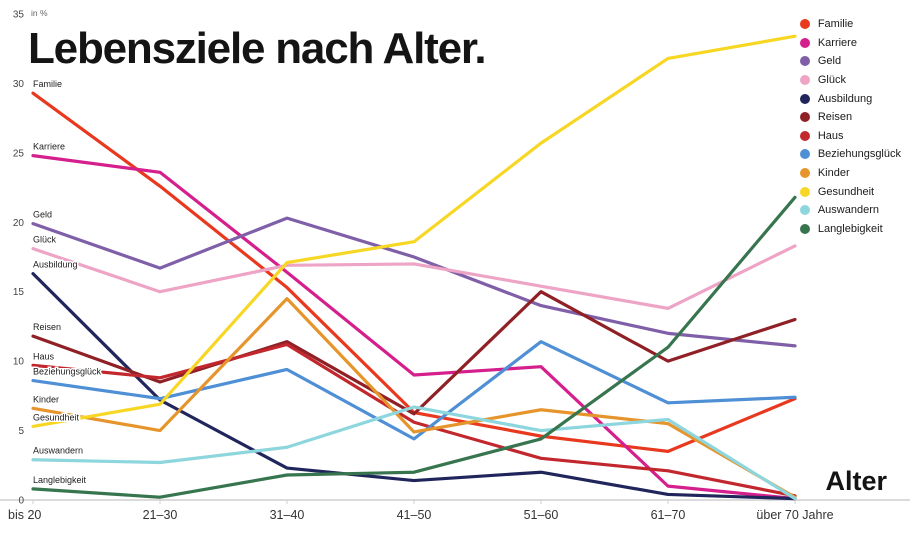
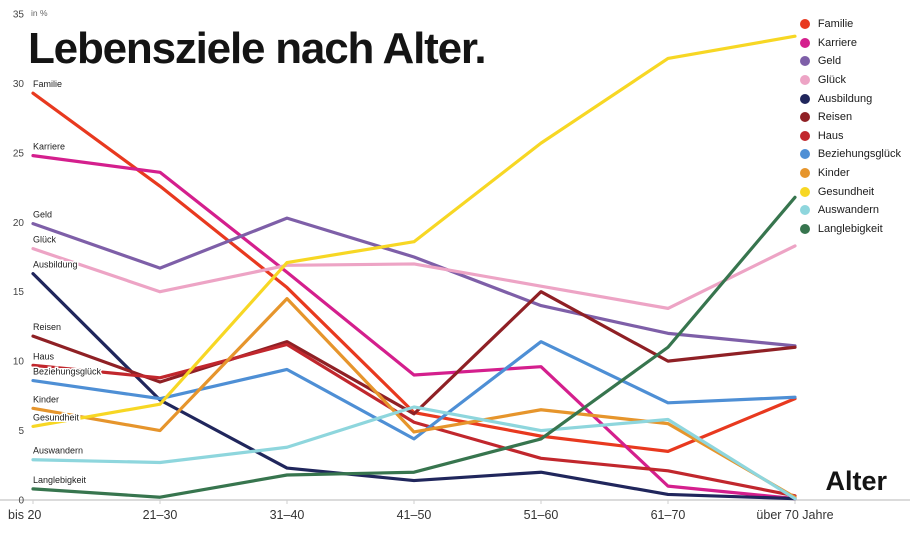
Reisen/über 70 Jahre: 13.0 -> 11.0
